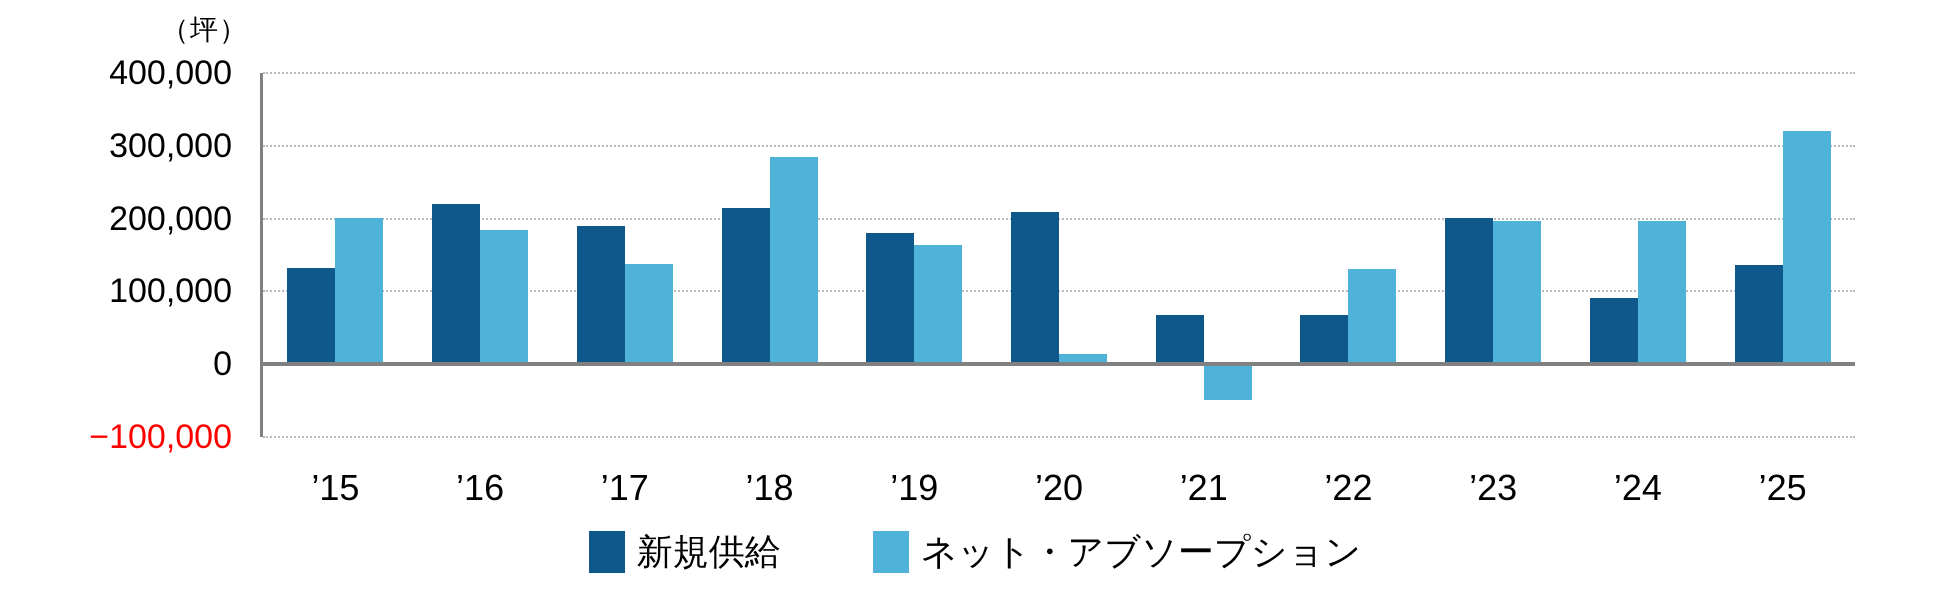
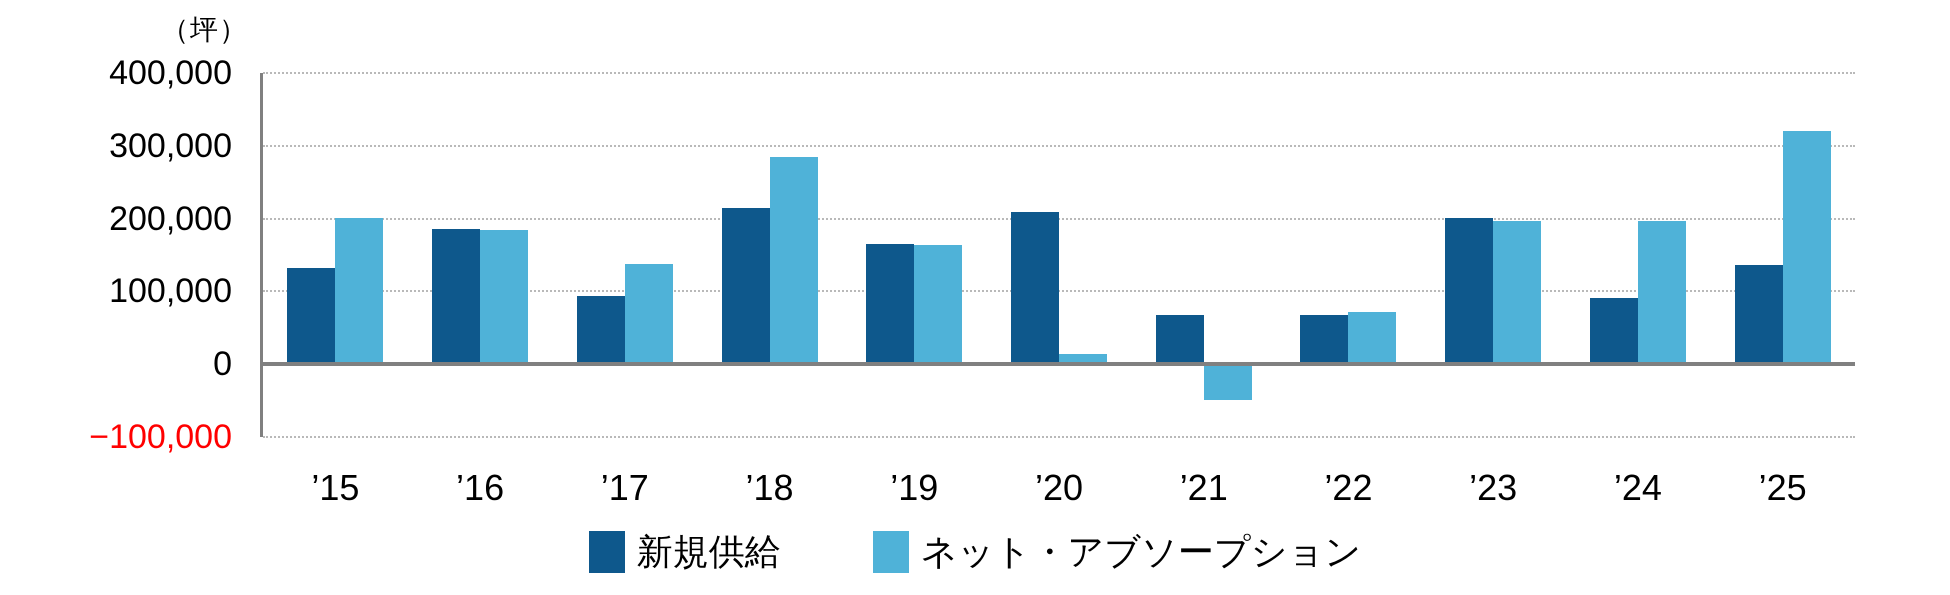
新規供給/’16: 220000 -> 190000
新規供給/’17: 190000 -> 90000
新規供給/’19: 180000 -> 160000
ネット・アブソープション/’22: 130000 -> 70000
